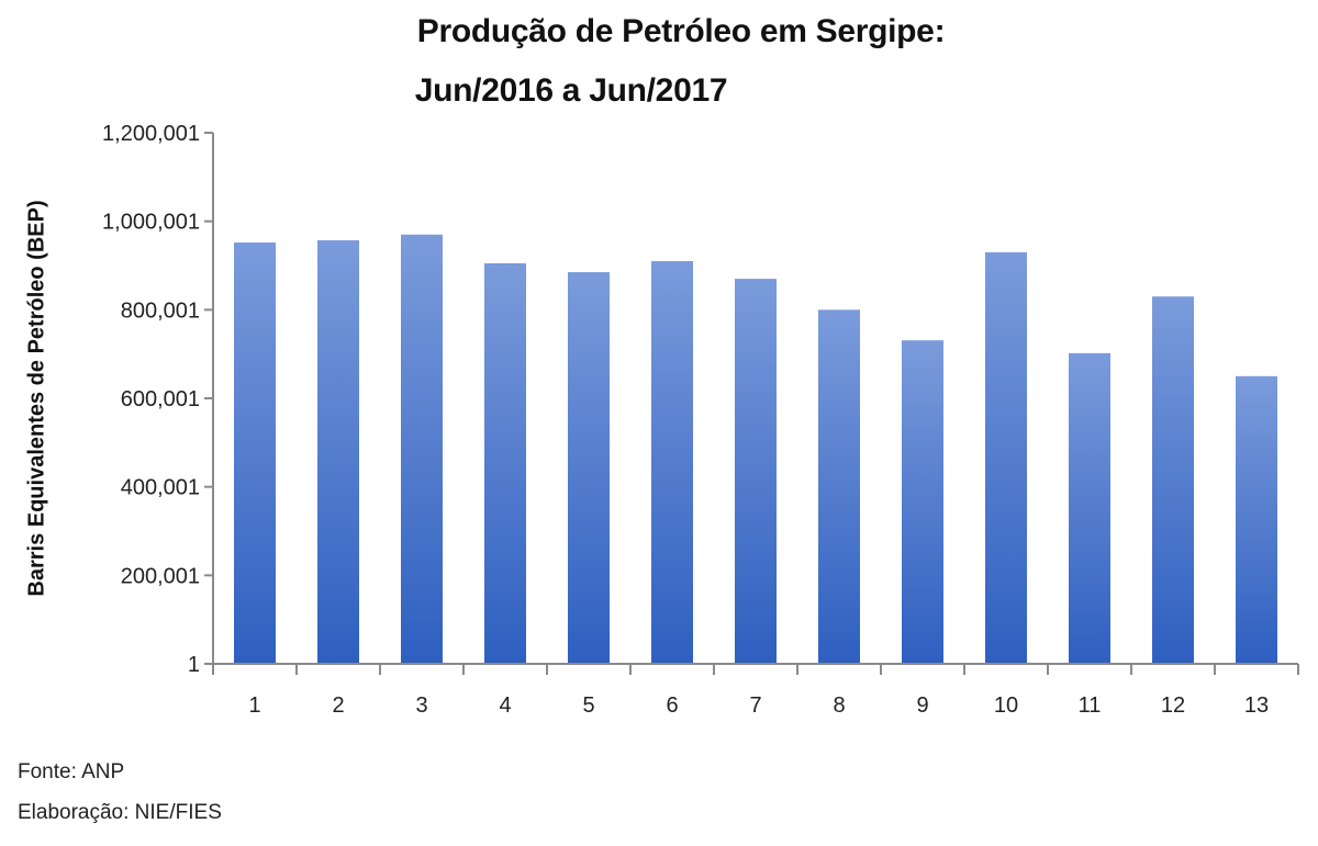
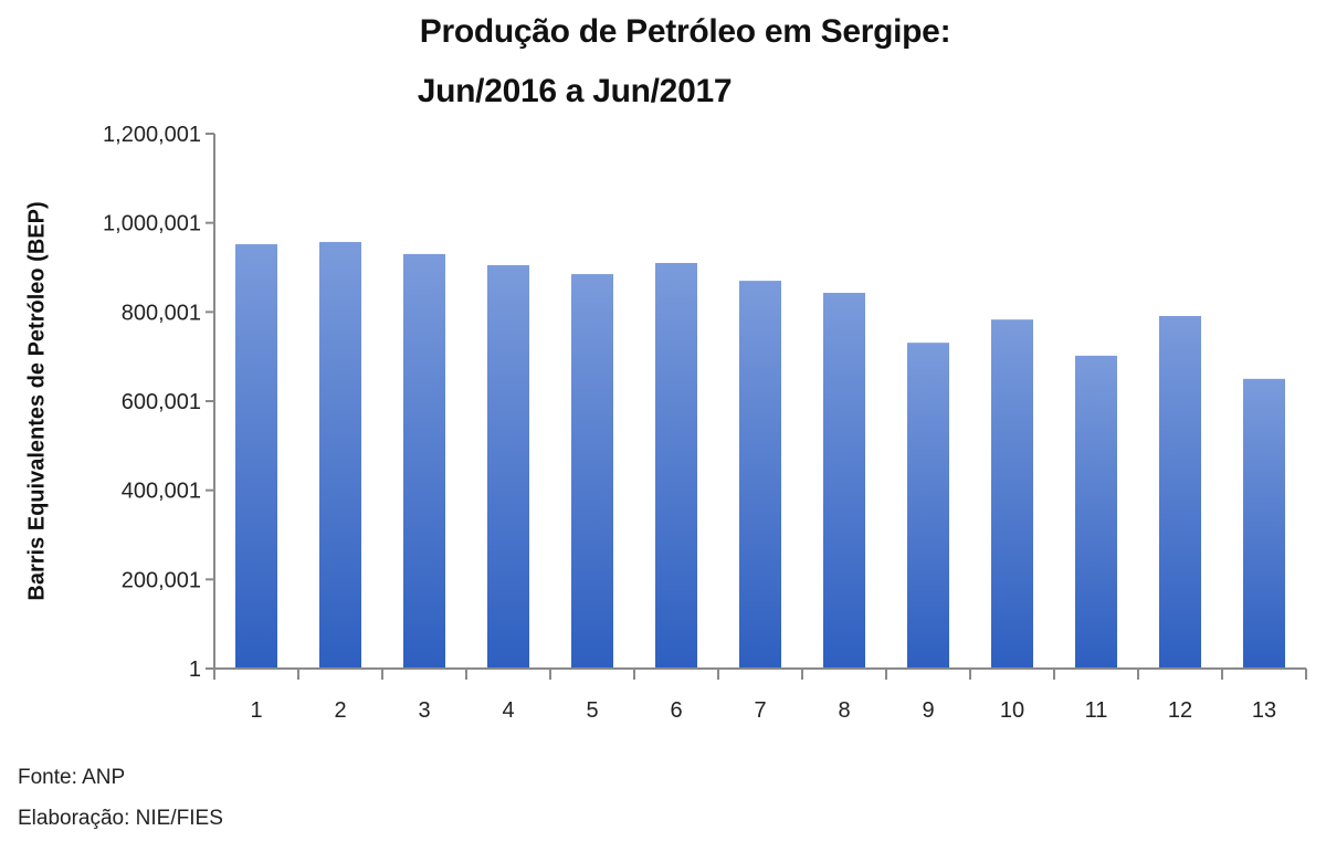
3: 970000 -> 930000
8: 800000 -> 840000
10: 930000 -> 780000
12: 830000 -> 790000
